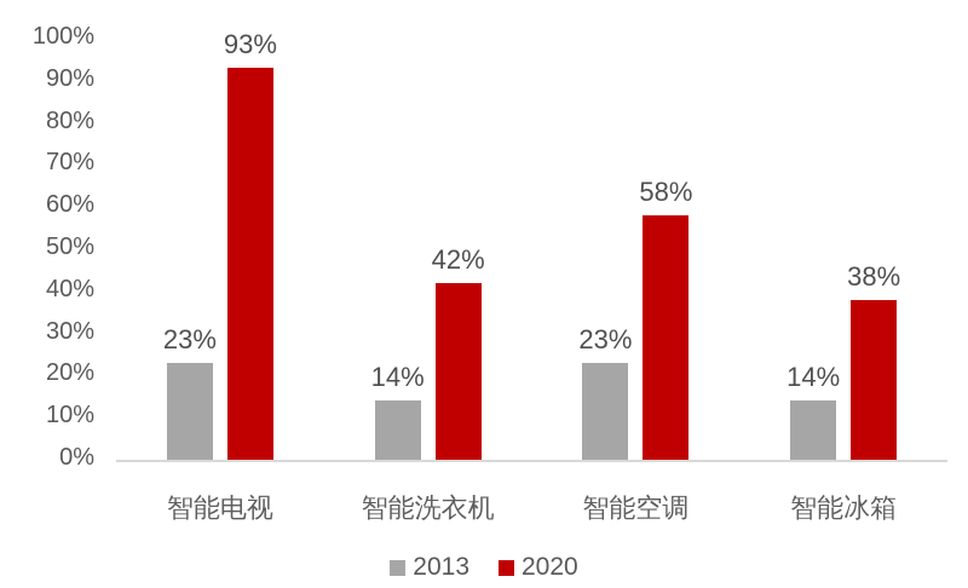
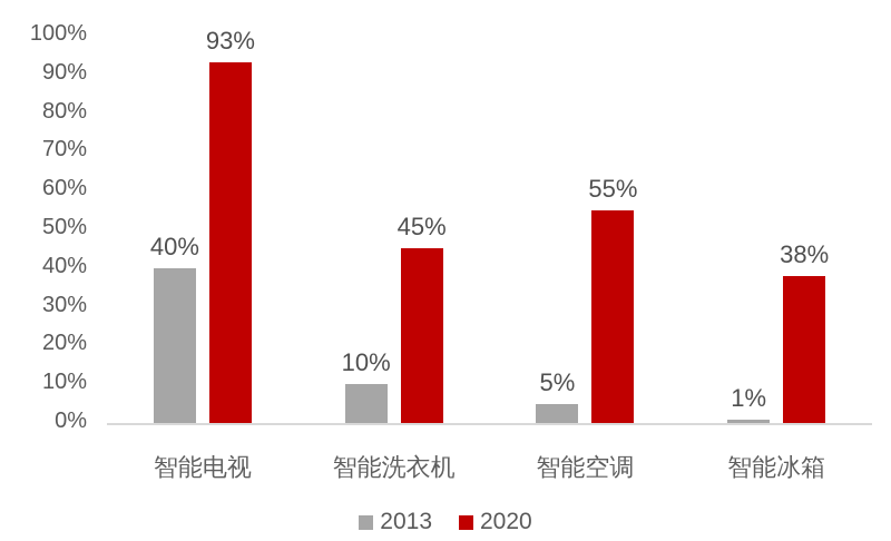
2013/智能电视: 23% -> 40%
2013/智能洗衣机: 14% -> 10%
2020/智能洗衣机: 42% -> 45%
2013/智能空调: 23% -> 5%
2020/智能空调: 58% -> 55%
2013/智能冰箱: 14% -> 1%
